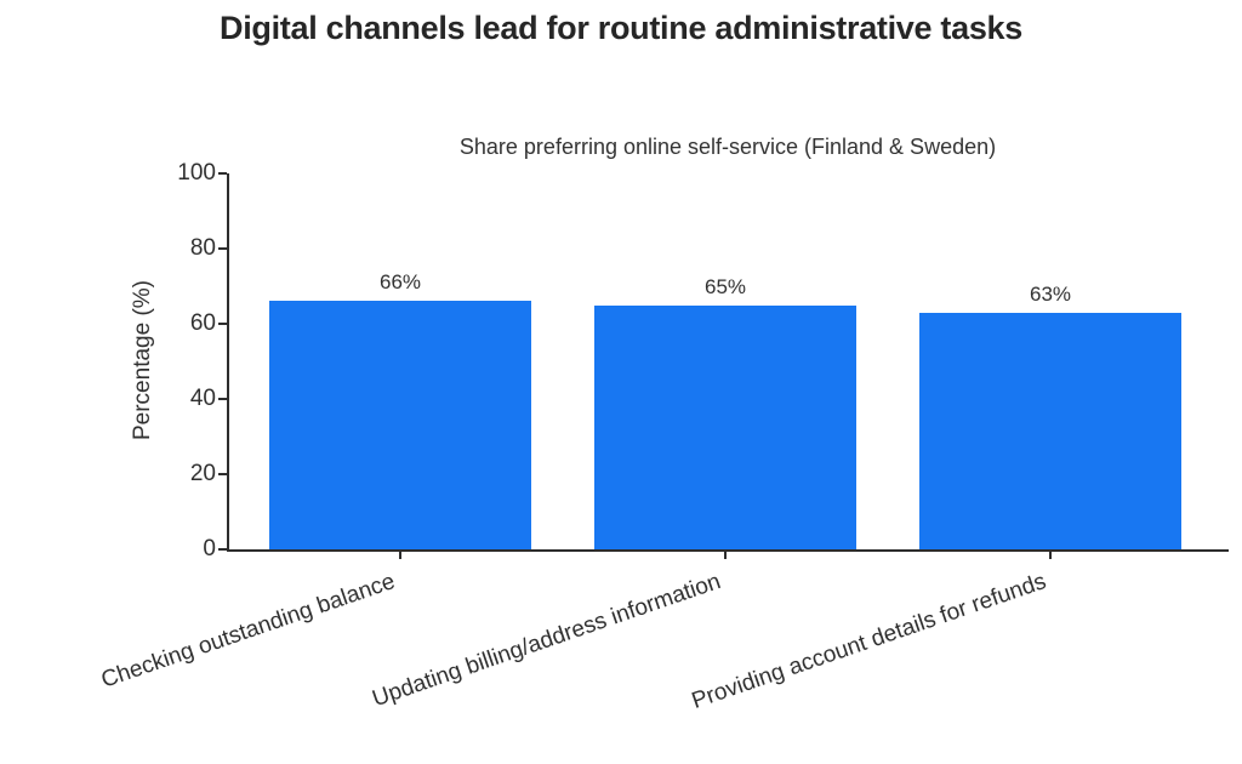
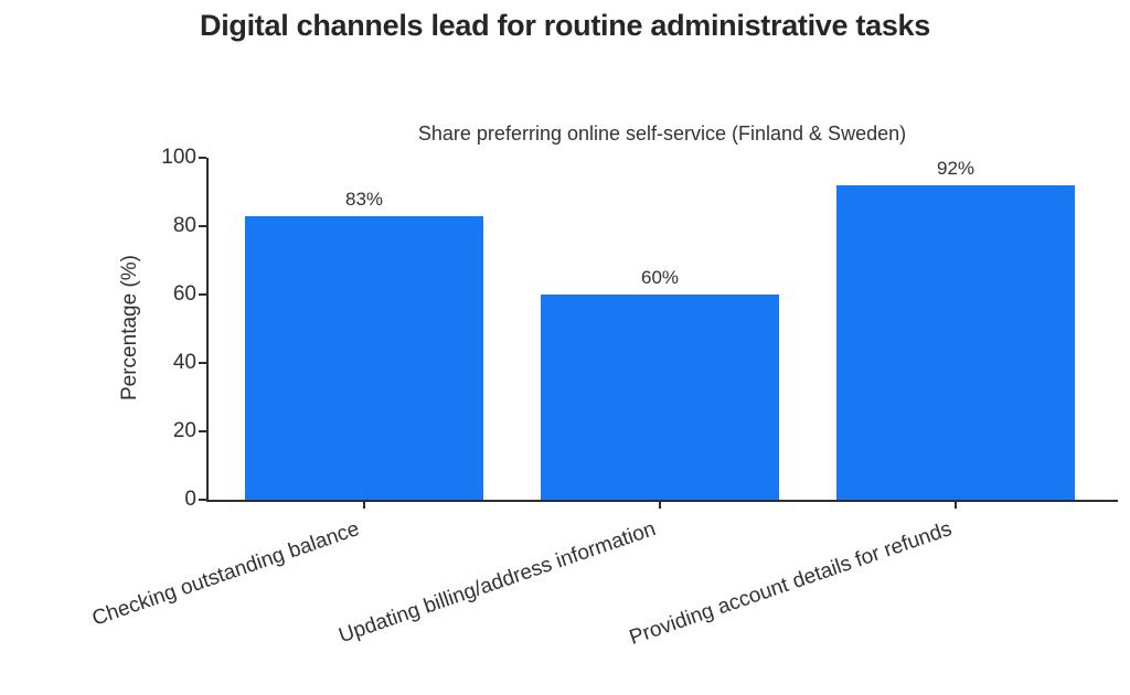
Checking outstanding balance: 66% -> 83%
Updating billing/address information: 65% -> 60%
Providing account details for refunds: 63% -> 92%
